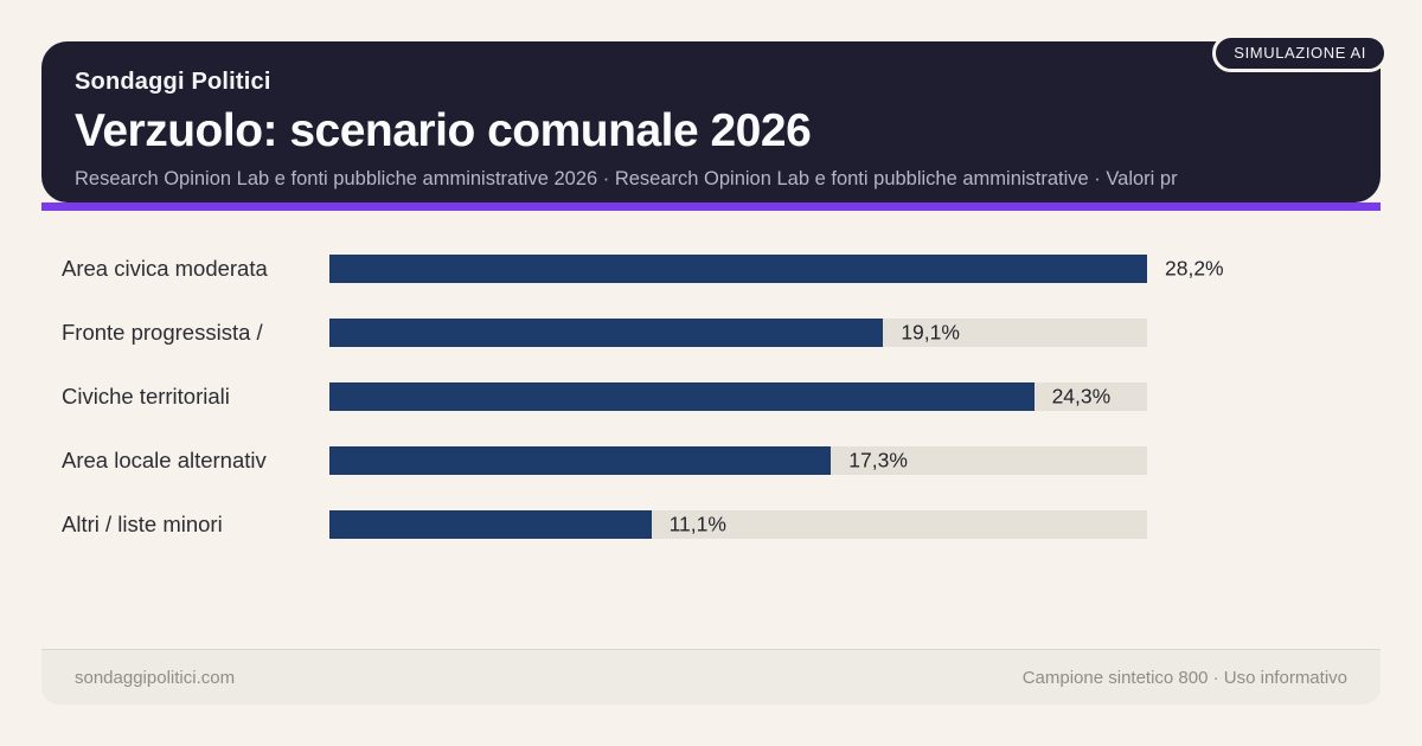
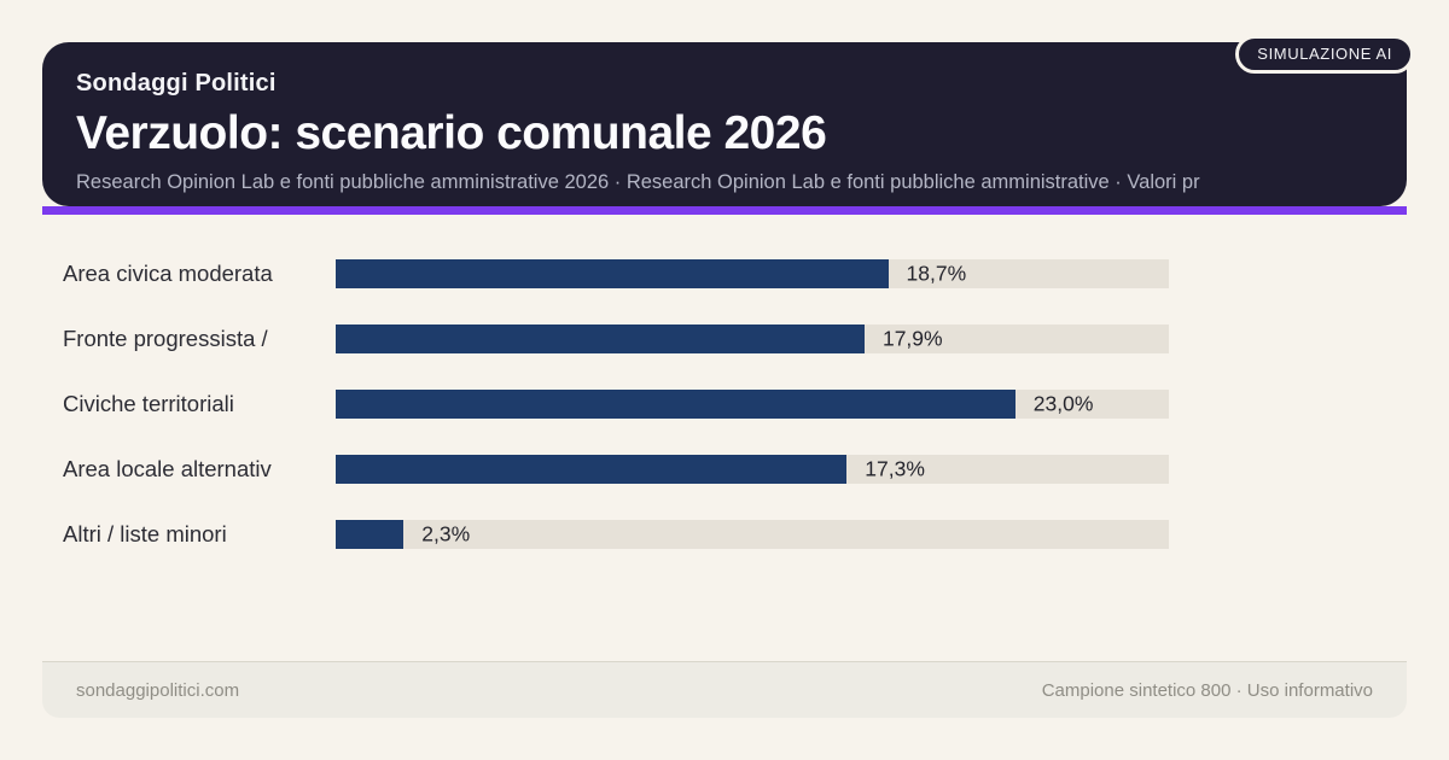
Area civica moderata: 28,2% -> 18,7%
Fronte progressista /: 19,1% -> 17,9%
Civiche territoriali: 24,3% -> 23,0%
Altri / liste minori: 11,1% -> 2,3%
